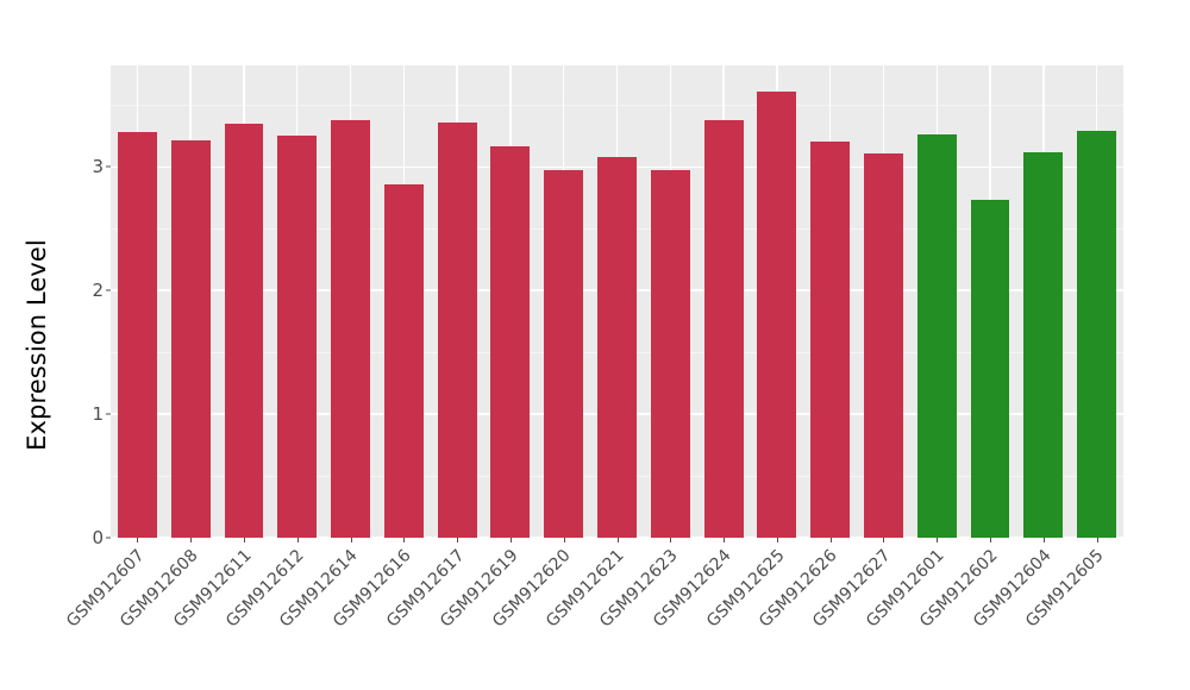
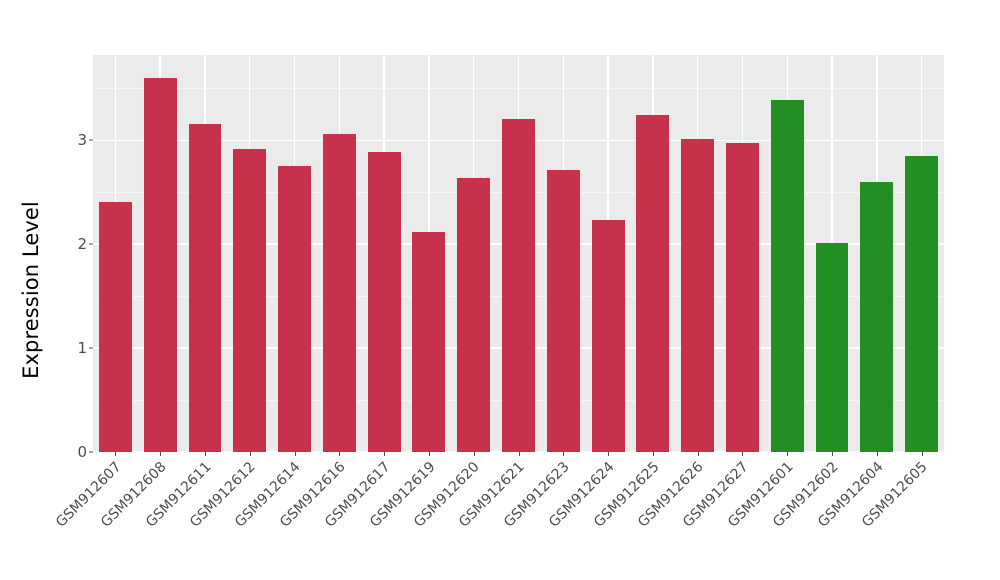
GSM912607: 3.28 -> 2.41
GSM912608: 3.21 -> 3.60
GSM912611: 3.35 -> 3.16
GSM912612: 3.25 -> 2.92
GSM912614: 3.38 -> 2.75
GSM912616: 2.86 -> 3.06
GSM912617: 3.36 -> 2.89
GSM912619: 3.17 -> 2.12
GSM912620: 2.97 -> 2.64
GSM912621: 3.08 -> 3.20
GSM912623: 2.97 -> 2.71
GSM912624: 3.38 -> 2.23
GSM912625: 3.61 -> 3.24
GSM912626: 3.20 -> 3.01
GSM912627: 3.11 -> 2.97
GSM912601: 3.26 -> 3.39
GSM912602: 2.73 -> 2.01
GSM912604: 3.12 -> 2.60
GSM912605: 3.29 -> 2.85
